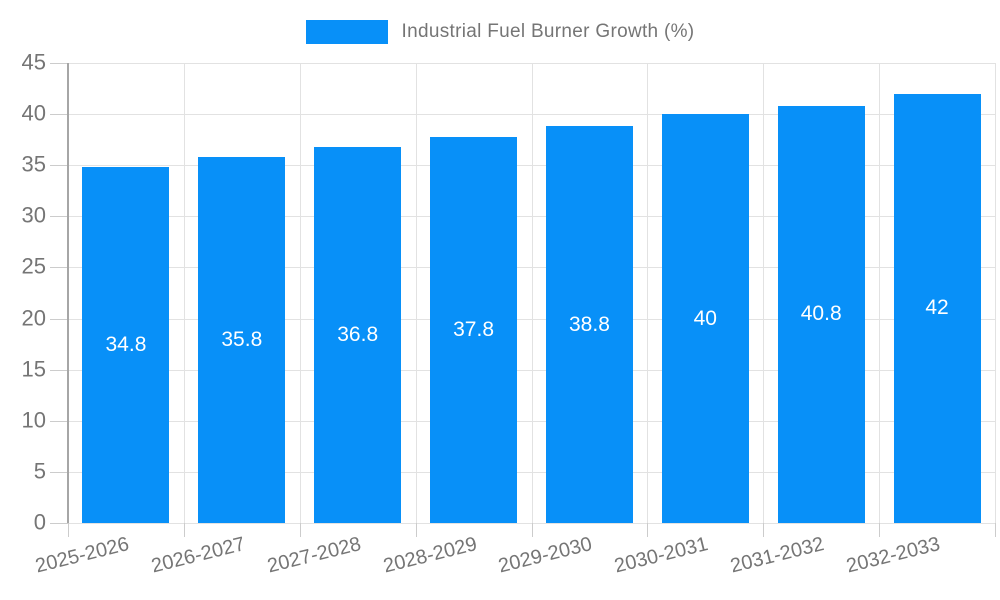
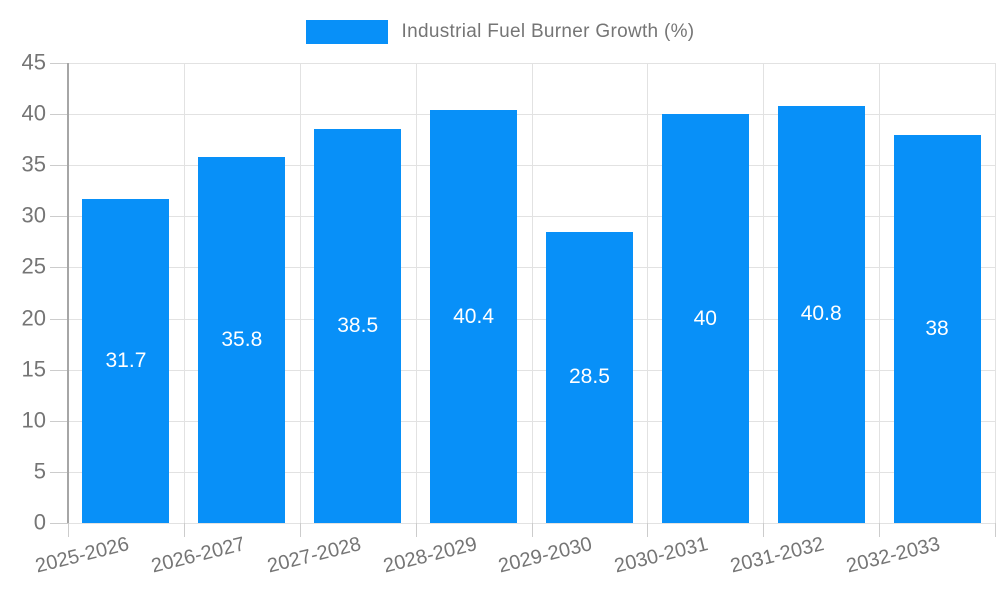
2025-2026: 34.8 -> 31.7
2027-2028: 36.8 -> 38.5
2028-2029: 37.8 -> 40.4
2029-2030: 38.8 -> 28.5
2032-2033: 42 -> 38
